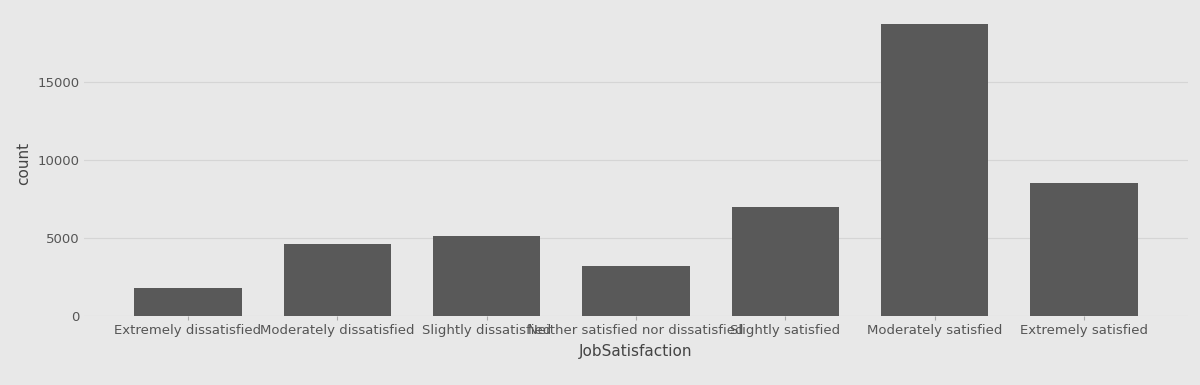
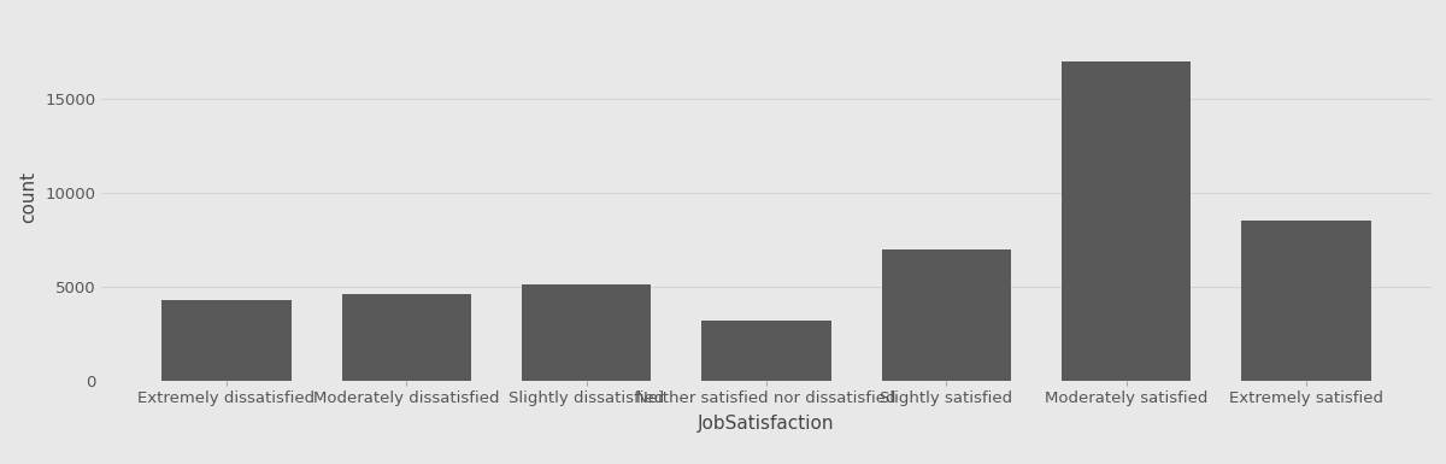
Extremely dissatisfied: 1800 -> 4300
Moderately satisfied: 18700 -> 17000
